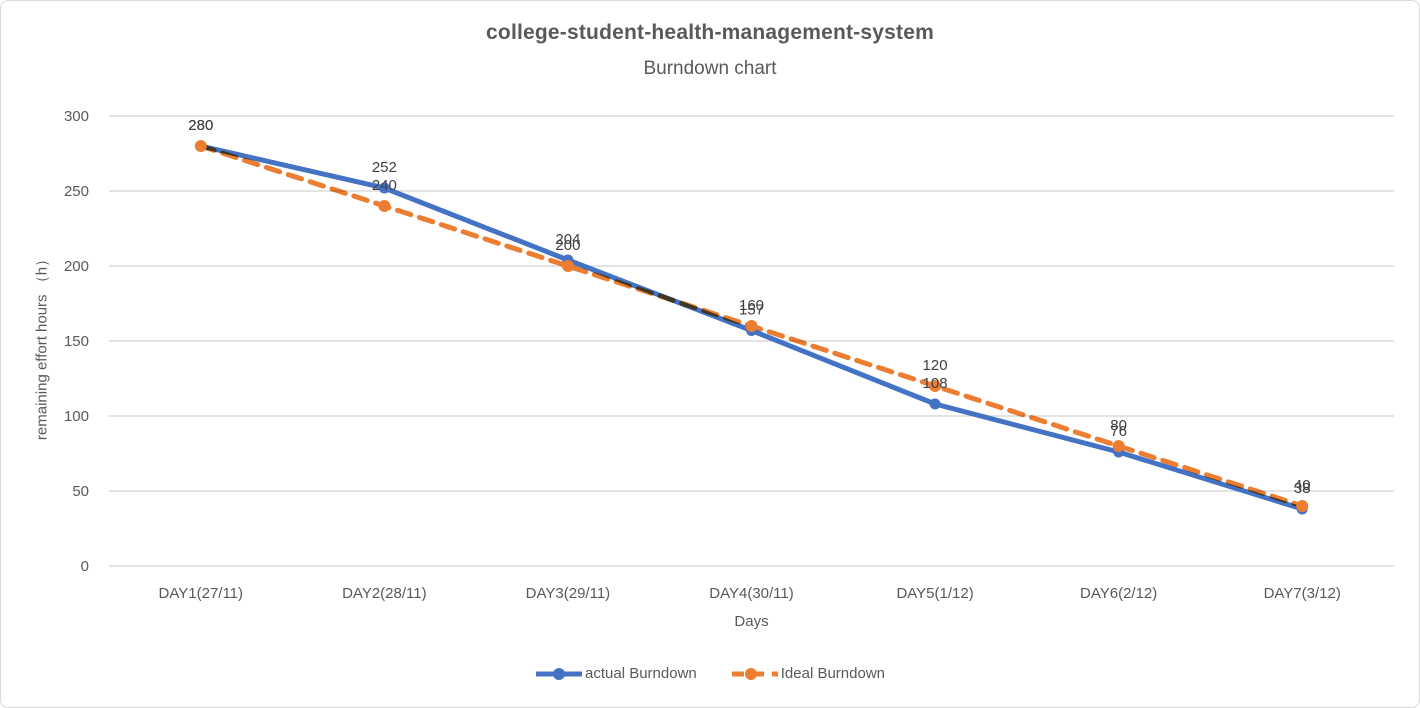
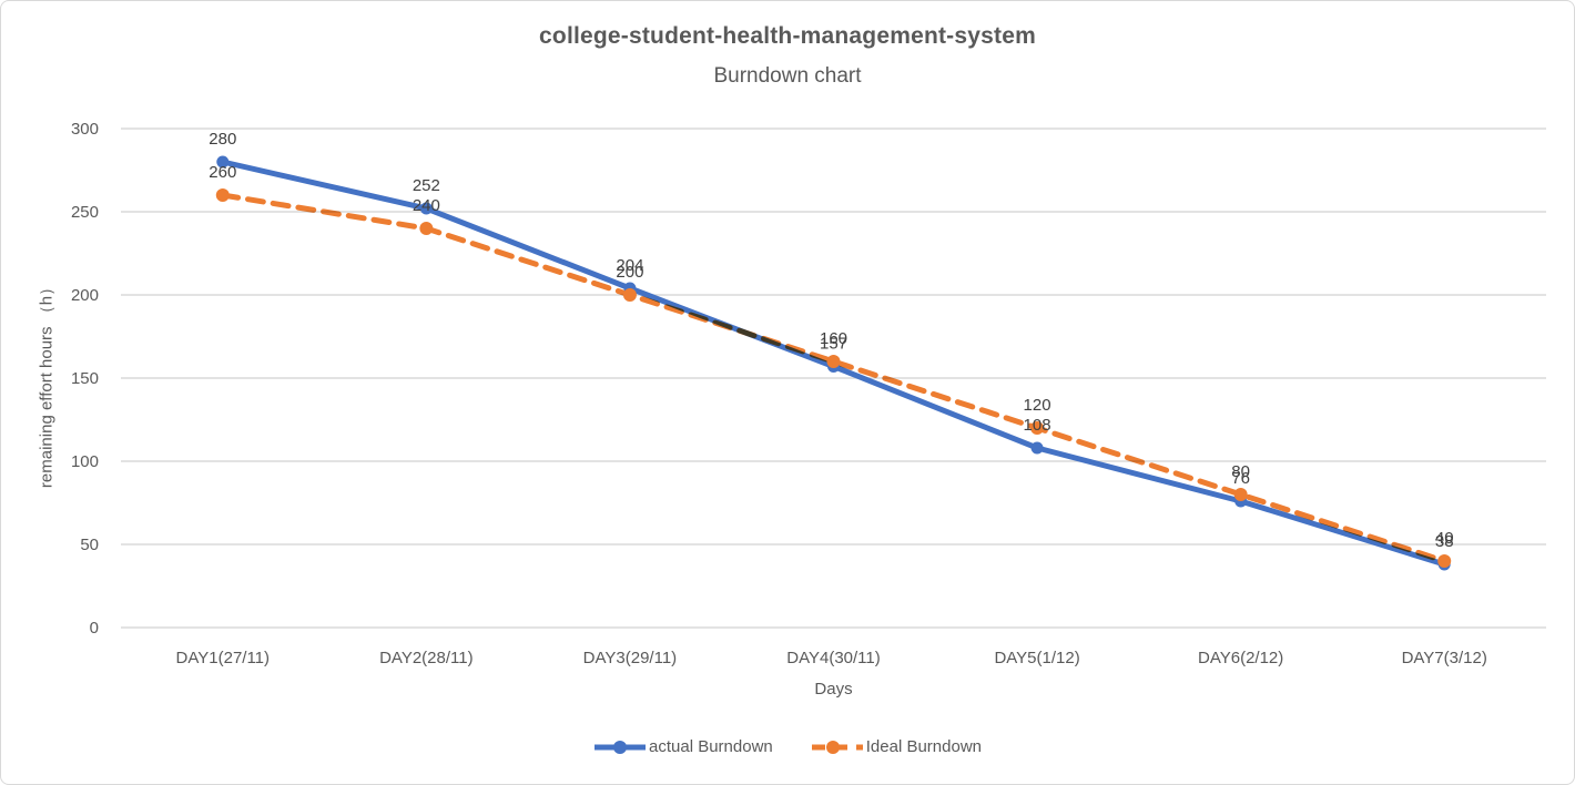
Ideal Burndown/DAY1(27/11): 280 -> 260
